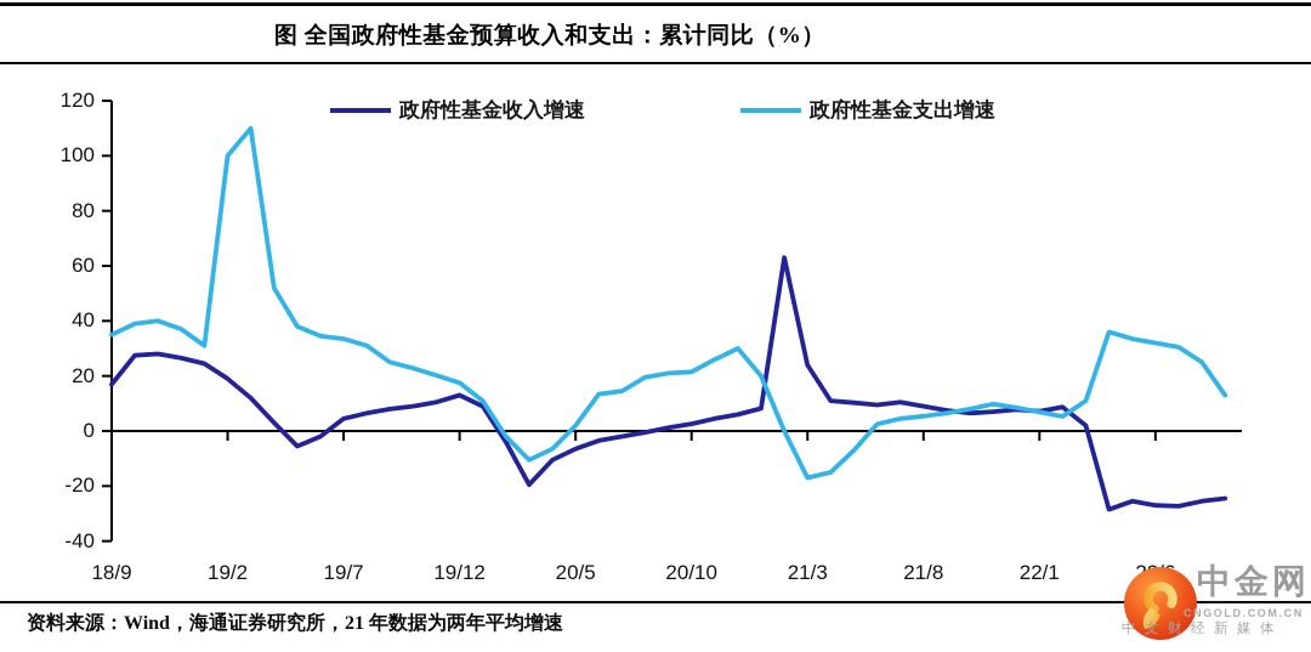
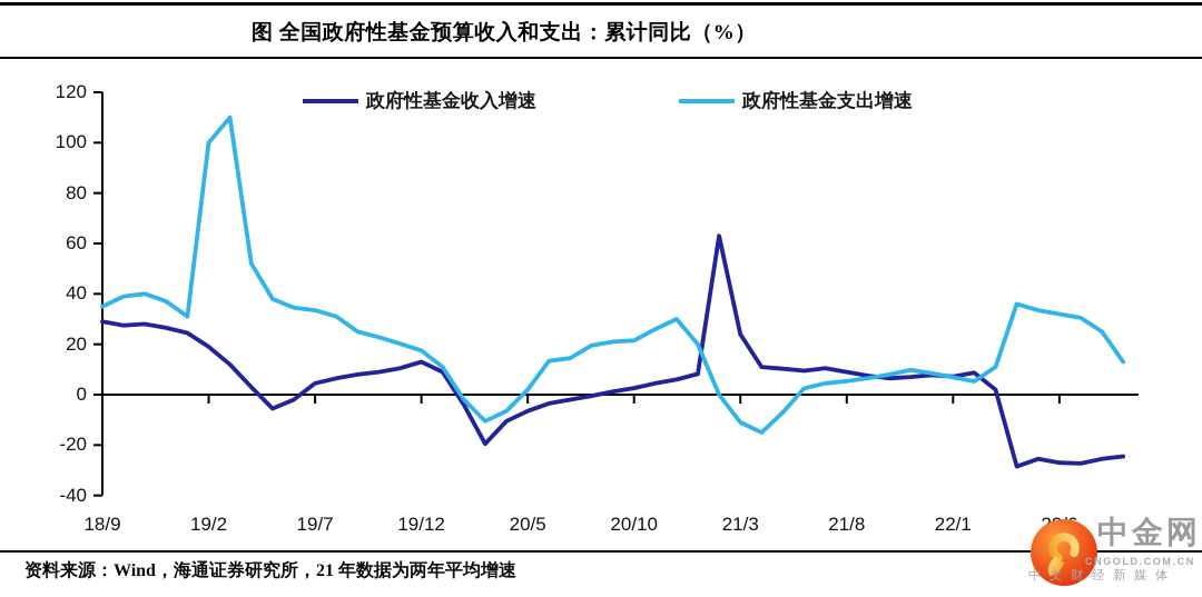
政府性基金收入增速/18/9: 17 -> 29
政府性基金支出增速/21/3: -17 -> -11
